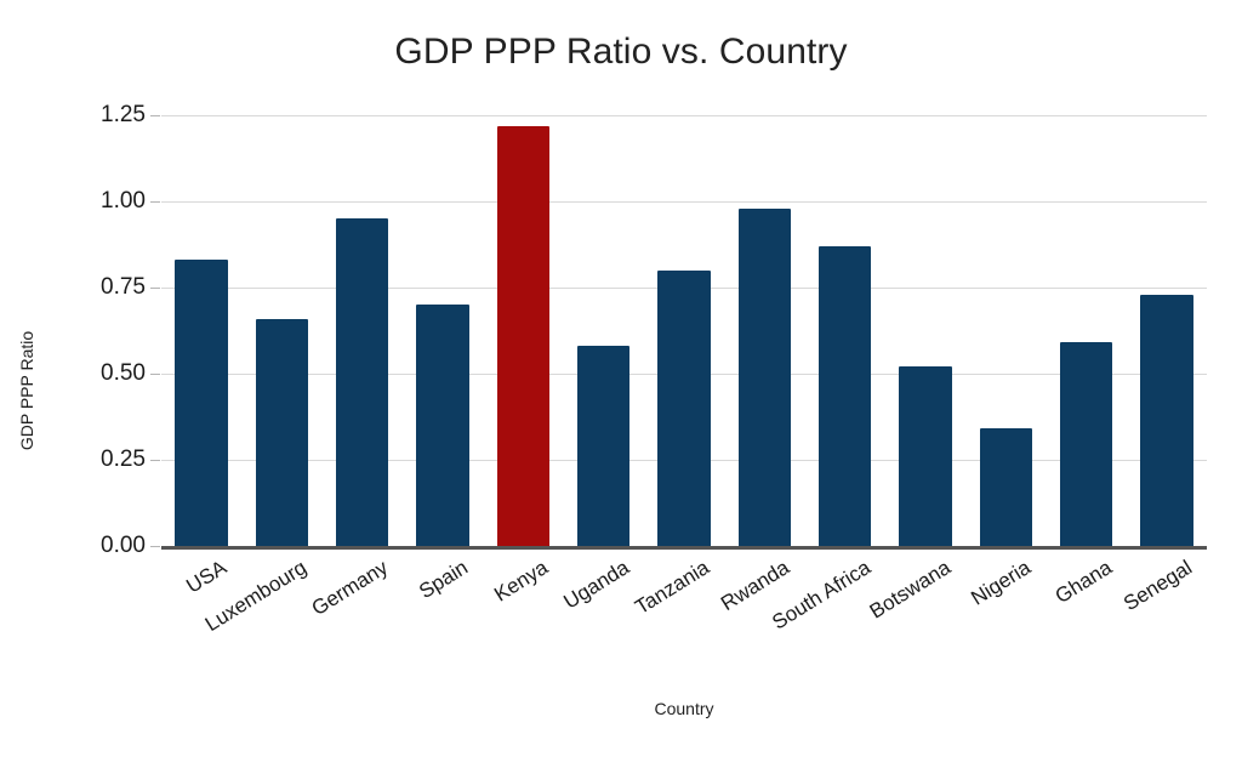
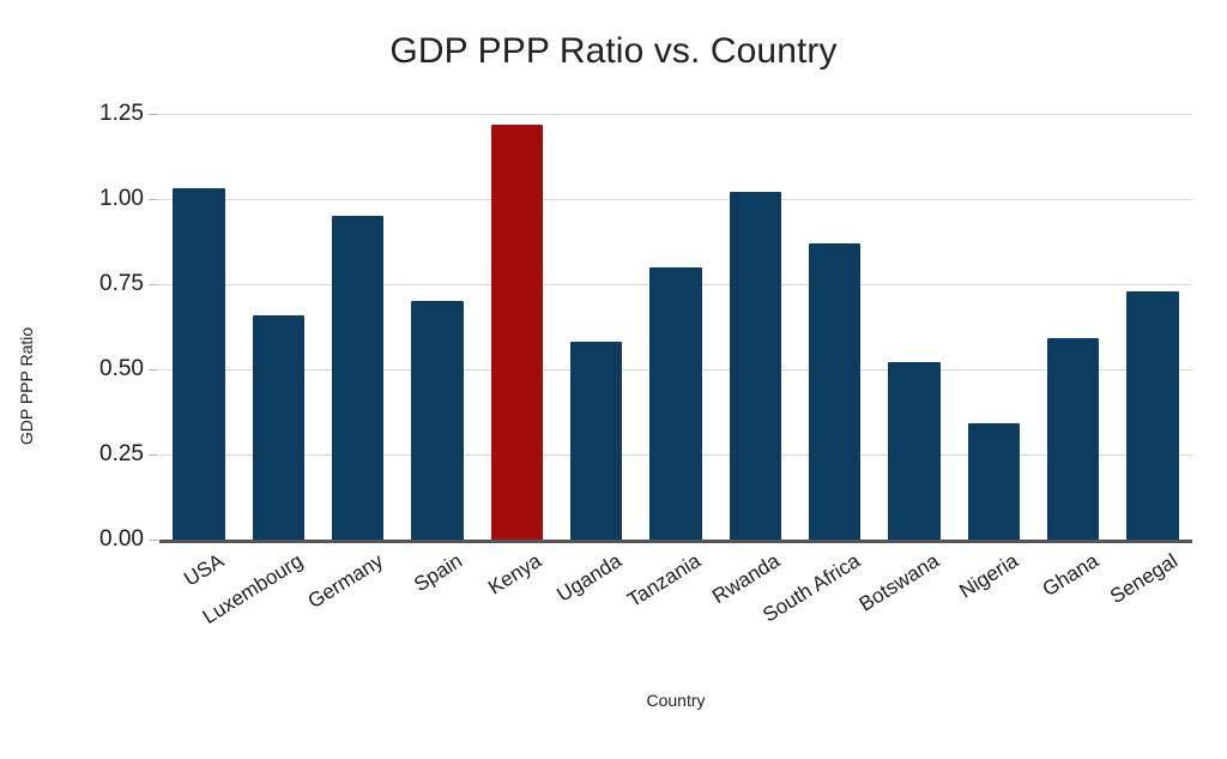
USA: 0.83 -> 1.03
Rwanda: 0.98 -> 1.02
